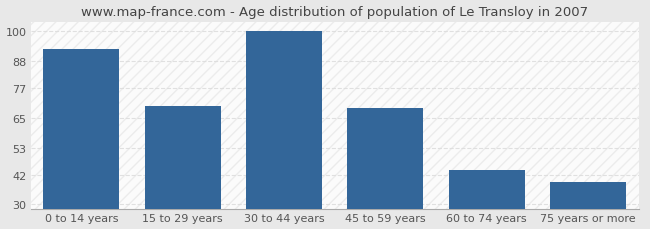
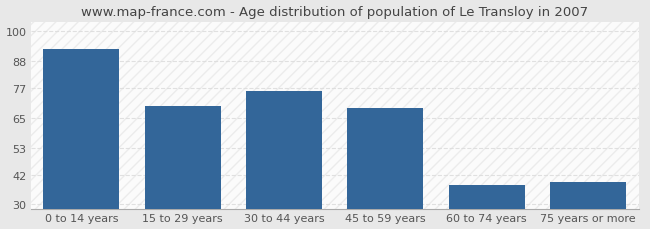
30 to 44 years: 100 -> 76
60 to 74 years: 44 -> 38
